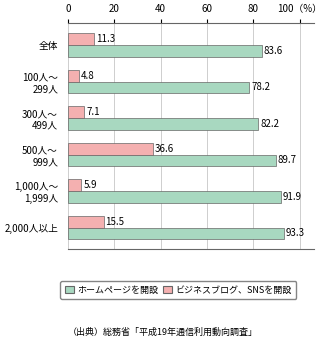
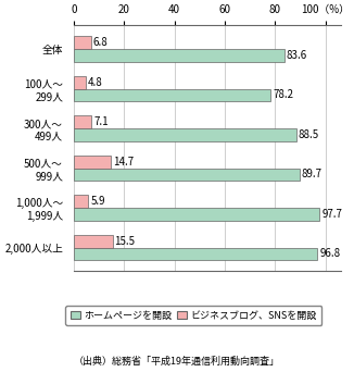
ビジネスブログ、SNSを開設/全体: 11.3 -> 6.8
ホームページを開設/300人～ 499人: 82.2 -> 88.5
ビジネスブログ、SNSを開設/500人～ 999人: 36.6 -> 14.7
ホームページを開設/1,000人～ 1,999人: 91.9 -> 97.7
ホームページを開設/2,000人以上: 93.3 -> 96.8
